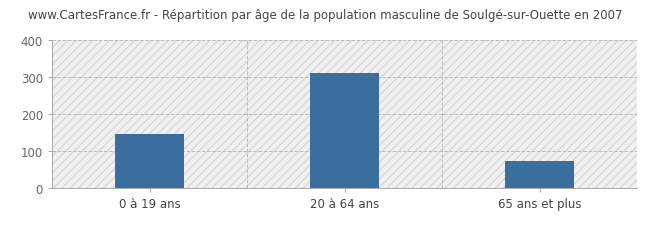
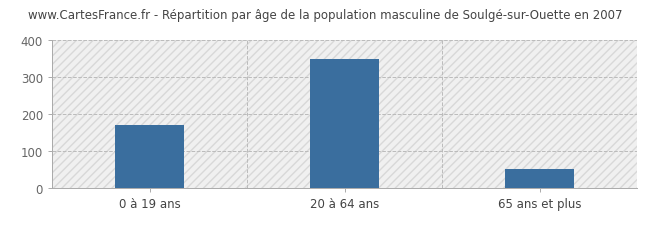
0 à 19 ans: 146 -> 170
20 à 64 ans: 311 -> 350
65 ans et plus: 72 -> 50
